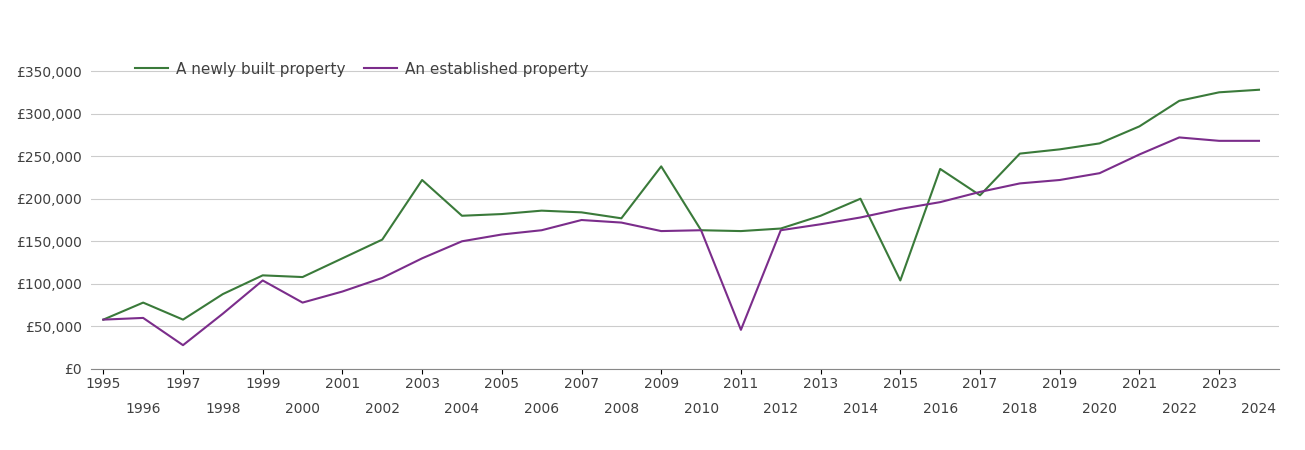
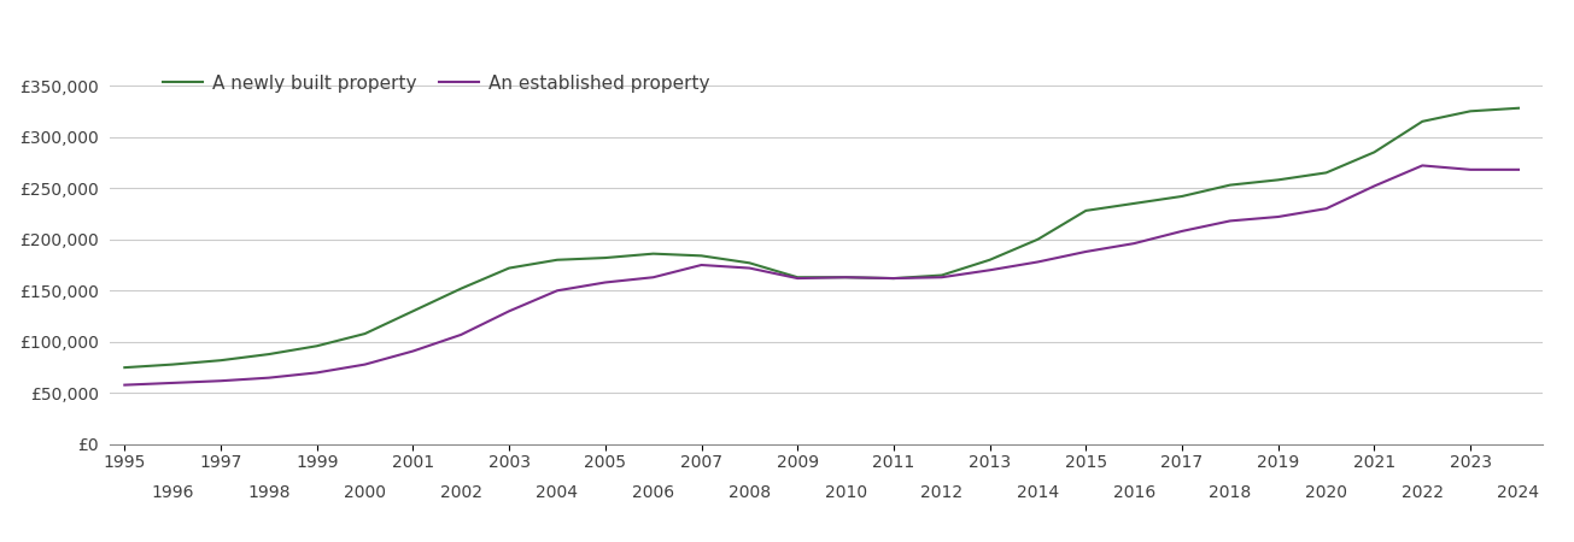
A newly built property/1995: £58,000 -> £75,000
A newly built property/1997: £58,000 -> £82,000
An established property/1997: £28,000 -> £62,000
A newly built property/1999: £110,000 -> £96,000
An established property/1999: £104,000 -> £70,000
A newly built property/2003: £222,000 -> £172,000
A newly built property/2009: £238,000 -> £163,000
An established property/2011: £46,000 -> £162,000
A newly built property/2015: £104,000 -> £228,000
A newly built property/2017: £204,000 -> £242,000
